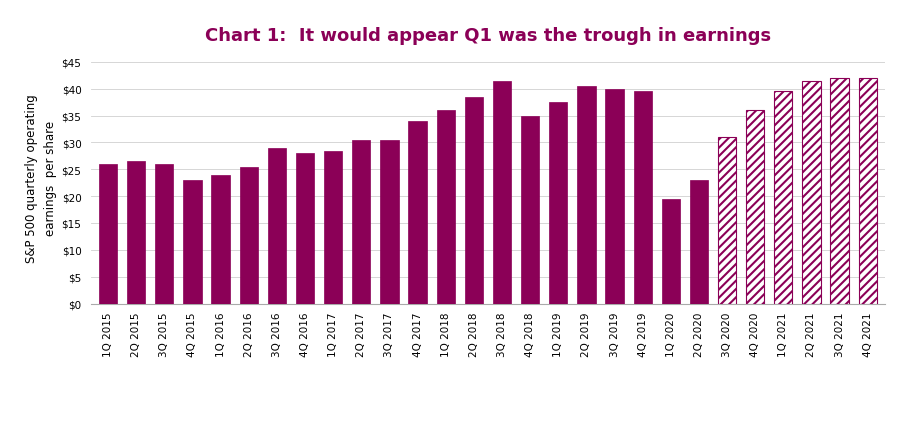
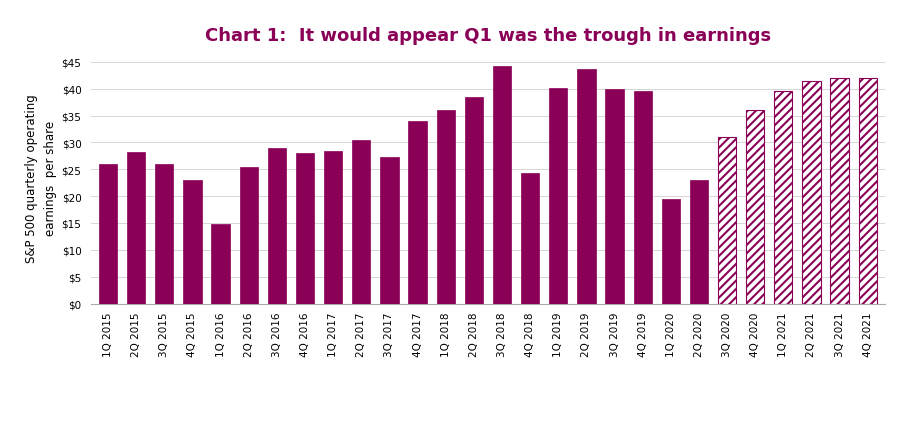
2Q 2015: $26.5 -> $28.2
1Q 2016: $24.0 -> $14.8
3Q 2017: $30.5 -> $27.2
3Q 2018: $41.5 -> $44.2
4Q 2018: $35.0 -> $24.4
1Q 2019: $37.5 -> $40.2
2Q 2019: $40.5 -> $43.6
